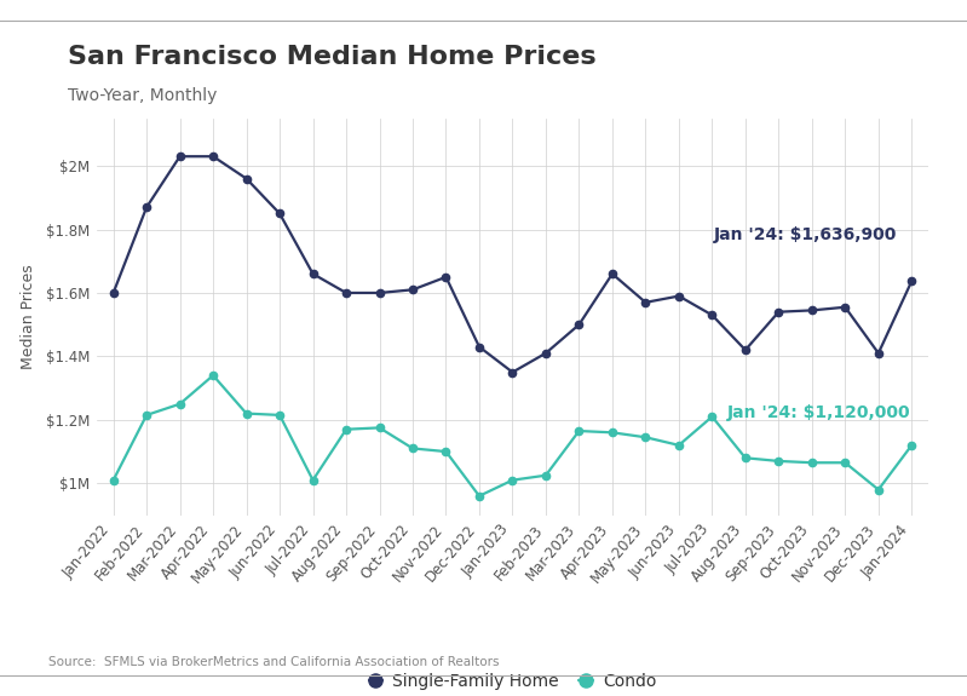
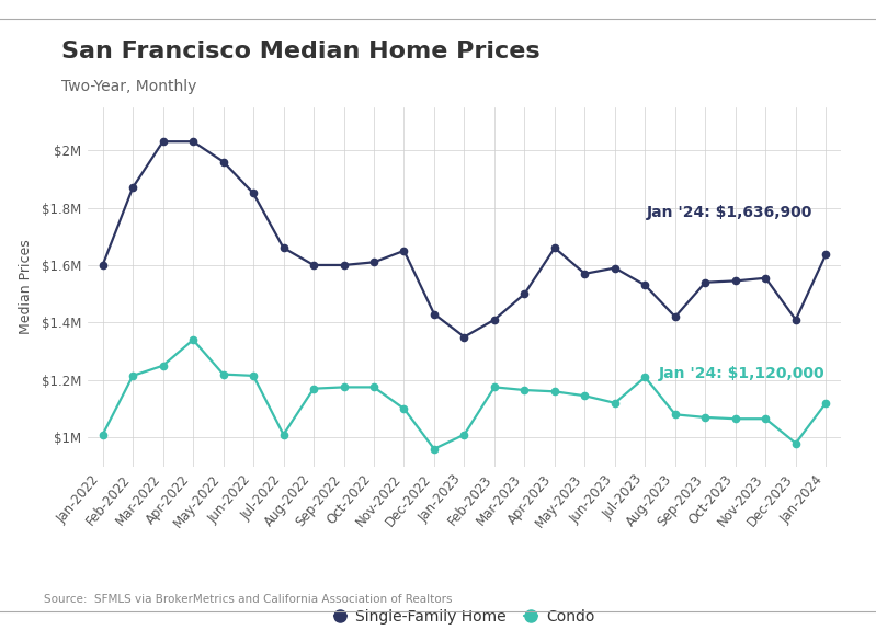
Condo/Oct-2022: $1.110M -> $1.175M
Condo/Feb-2023: $1.025M -> $1.175M
